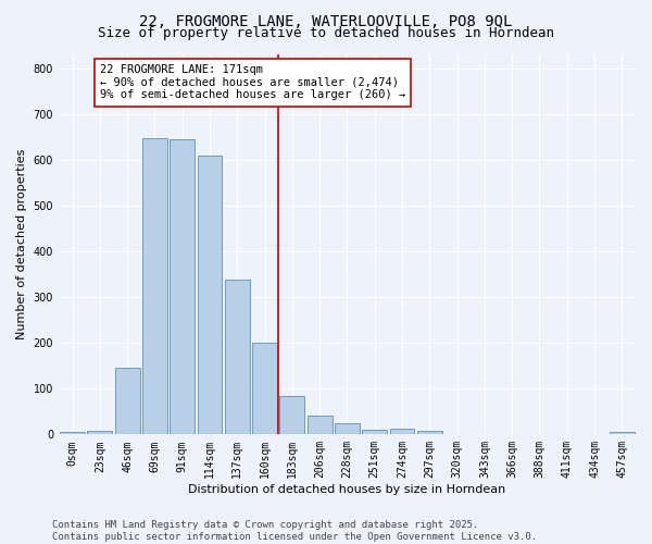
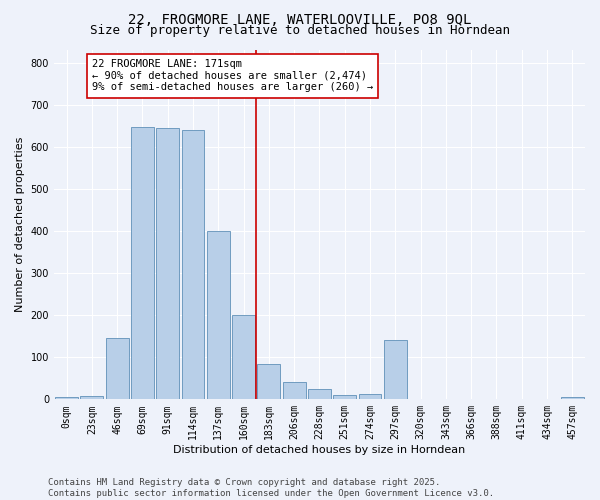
114sqm: 610 -> 640
137sqm: 337 -> 400
297sqm: 8 -> 140
